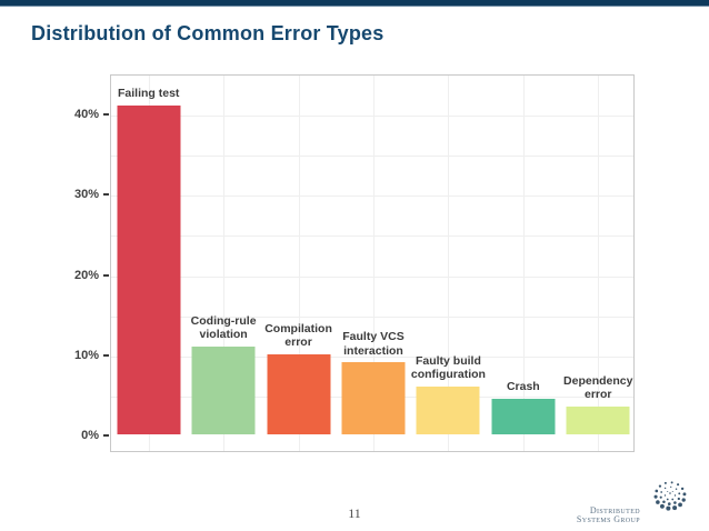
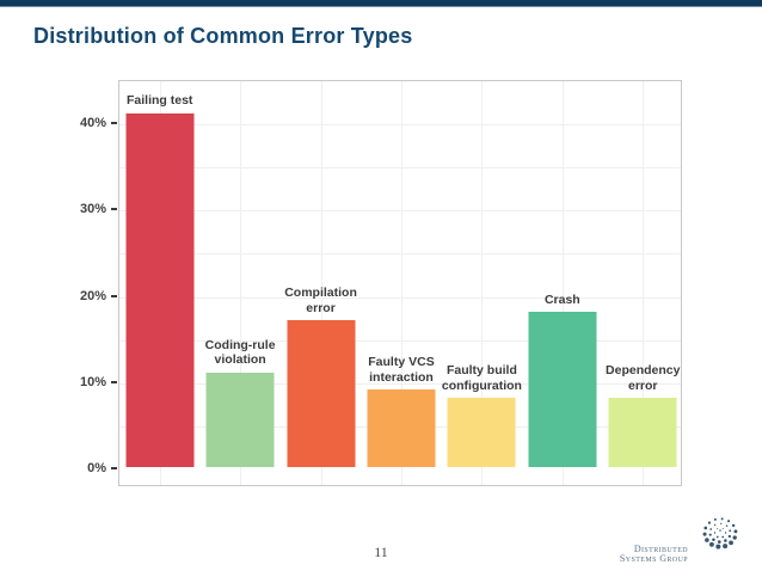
Compilation error: 10% -> 17%
Faulty build configuration: 6% -> 8%
Crash: 4% -> 18%
Dependency error: 4% -> 8%
